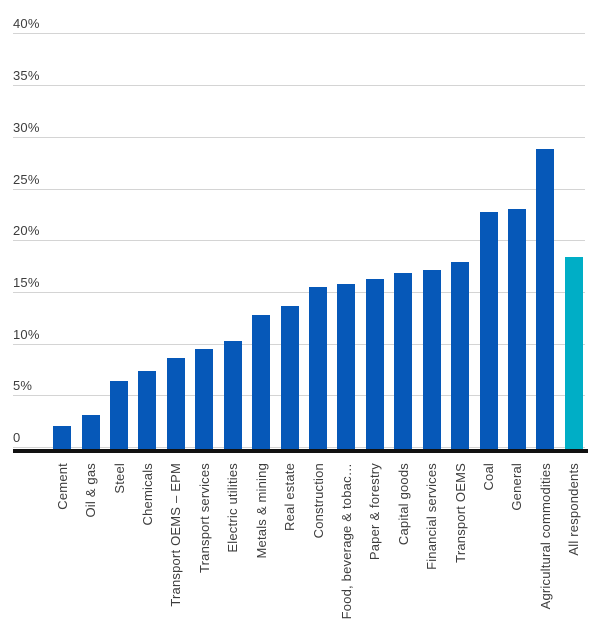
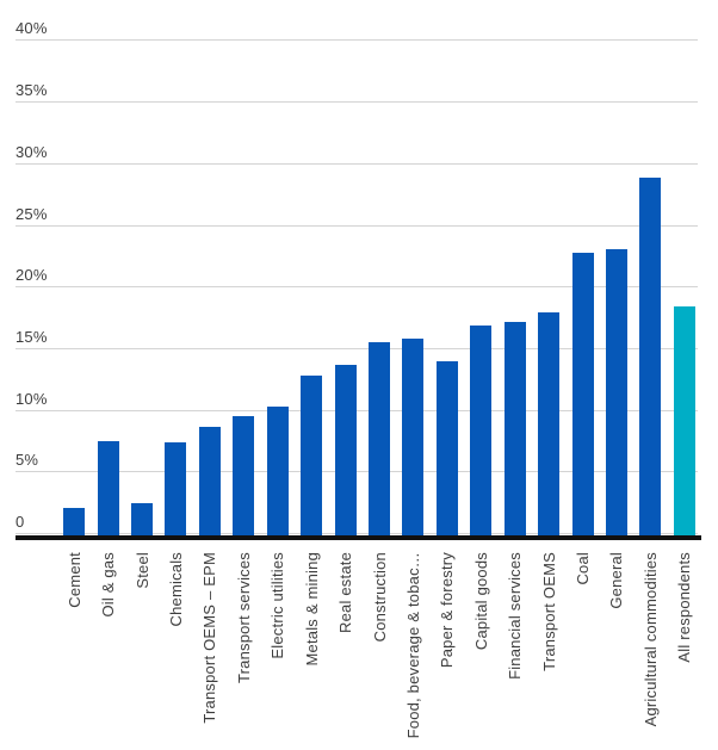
Oil & gas: 3.3% -> 7.6%
Steel: 6.6% -> 2.6%
Paper & forestry: 16.4% -> 14.1%
